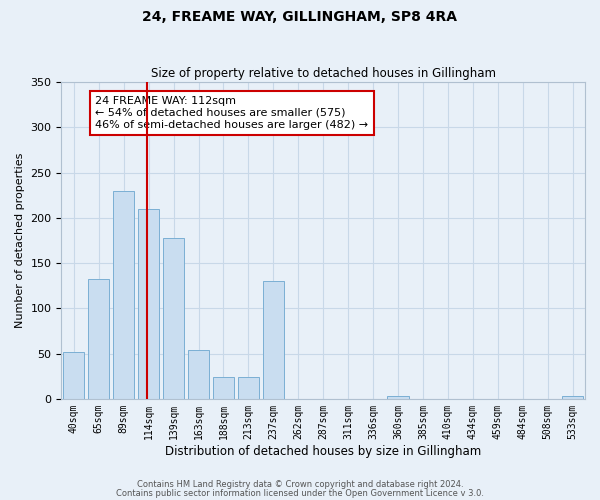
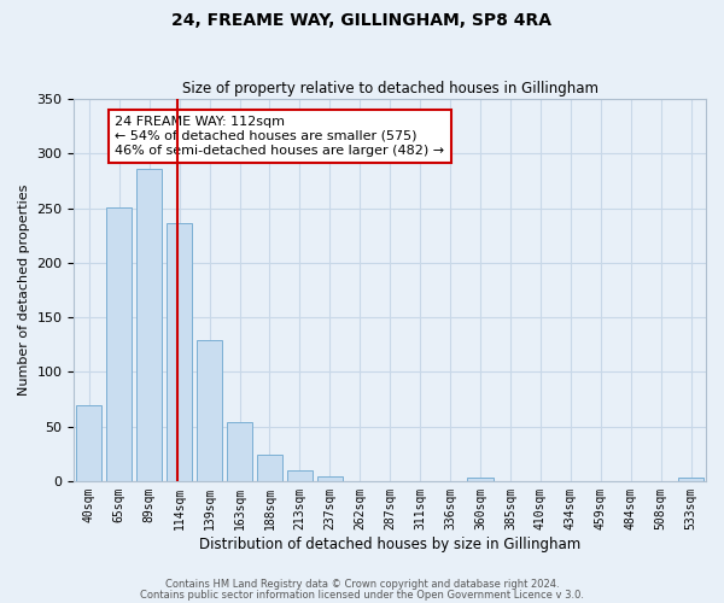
40sqm: 52 -> 69
65sqm: 132 -> 251
89sqm: 230 -> 286
114sqm: 210 -> 236
139sqm: 178 -> 129
213sqm: 24 -> 10
237sqm: 130 -> 4
